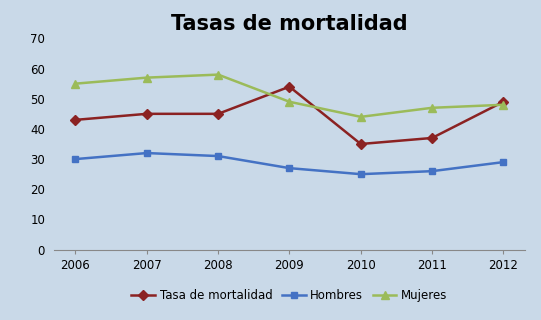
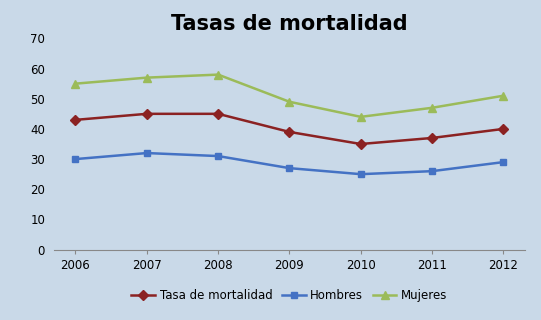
Tasa de mortalidad/2009: 54 -> 39
Tasa de mortalidad/2012: 49 -> 40
Mujeres/2012: 48 -> 51
